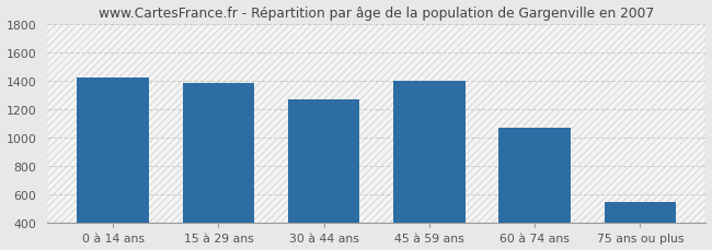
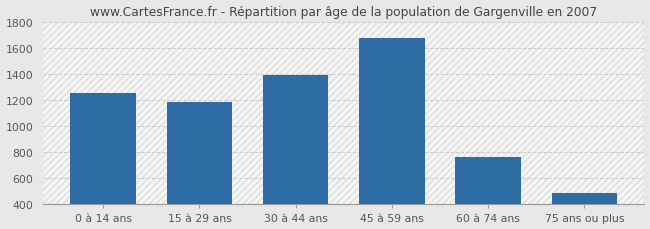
0 à 14 ans: 1420 -> 1250
15 à 29 ans: 1380 -> 1180
30 à 44 ans: 1270 -> 1390
45 à 59 ans: 1400 -> 1670
60 à 74 ans: 1070 -> 760
75 ans ou plus: 550 -> 490
